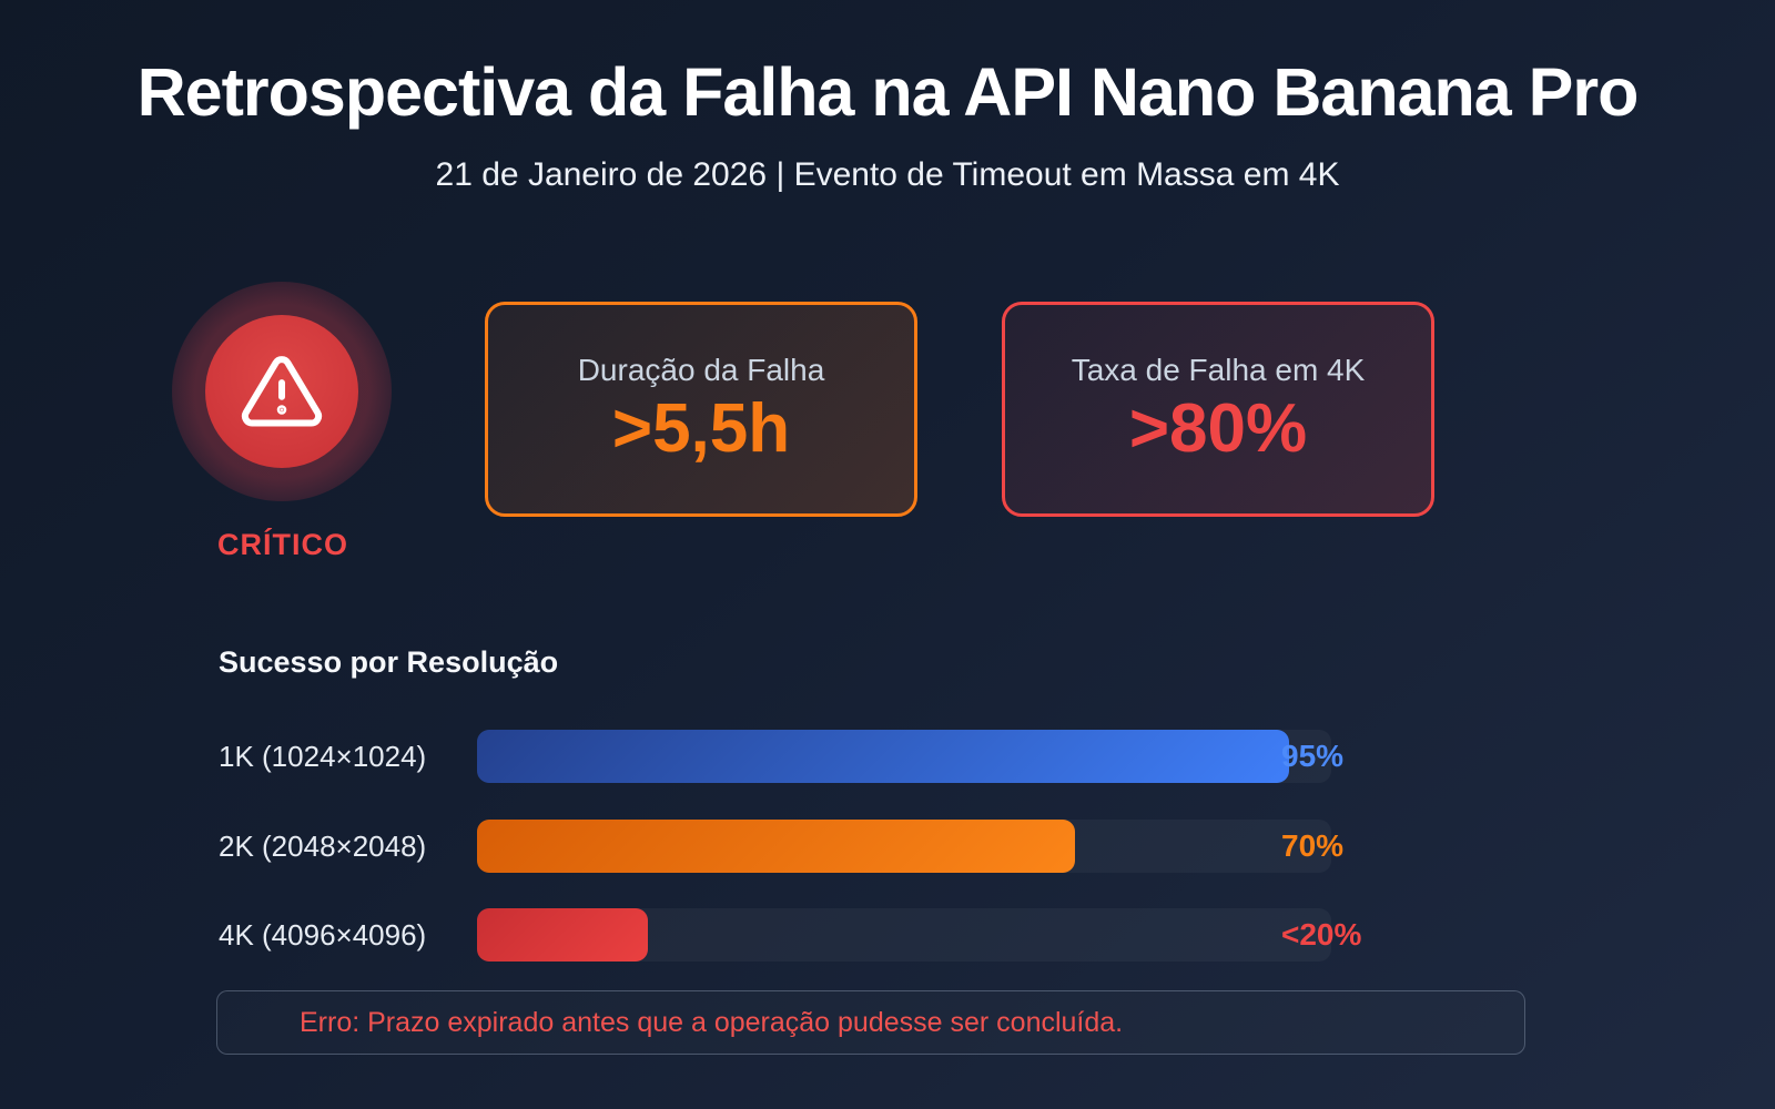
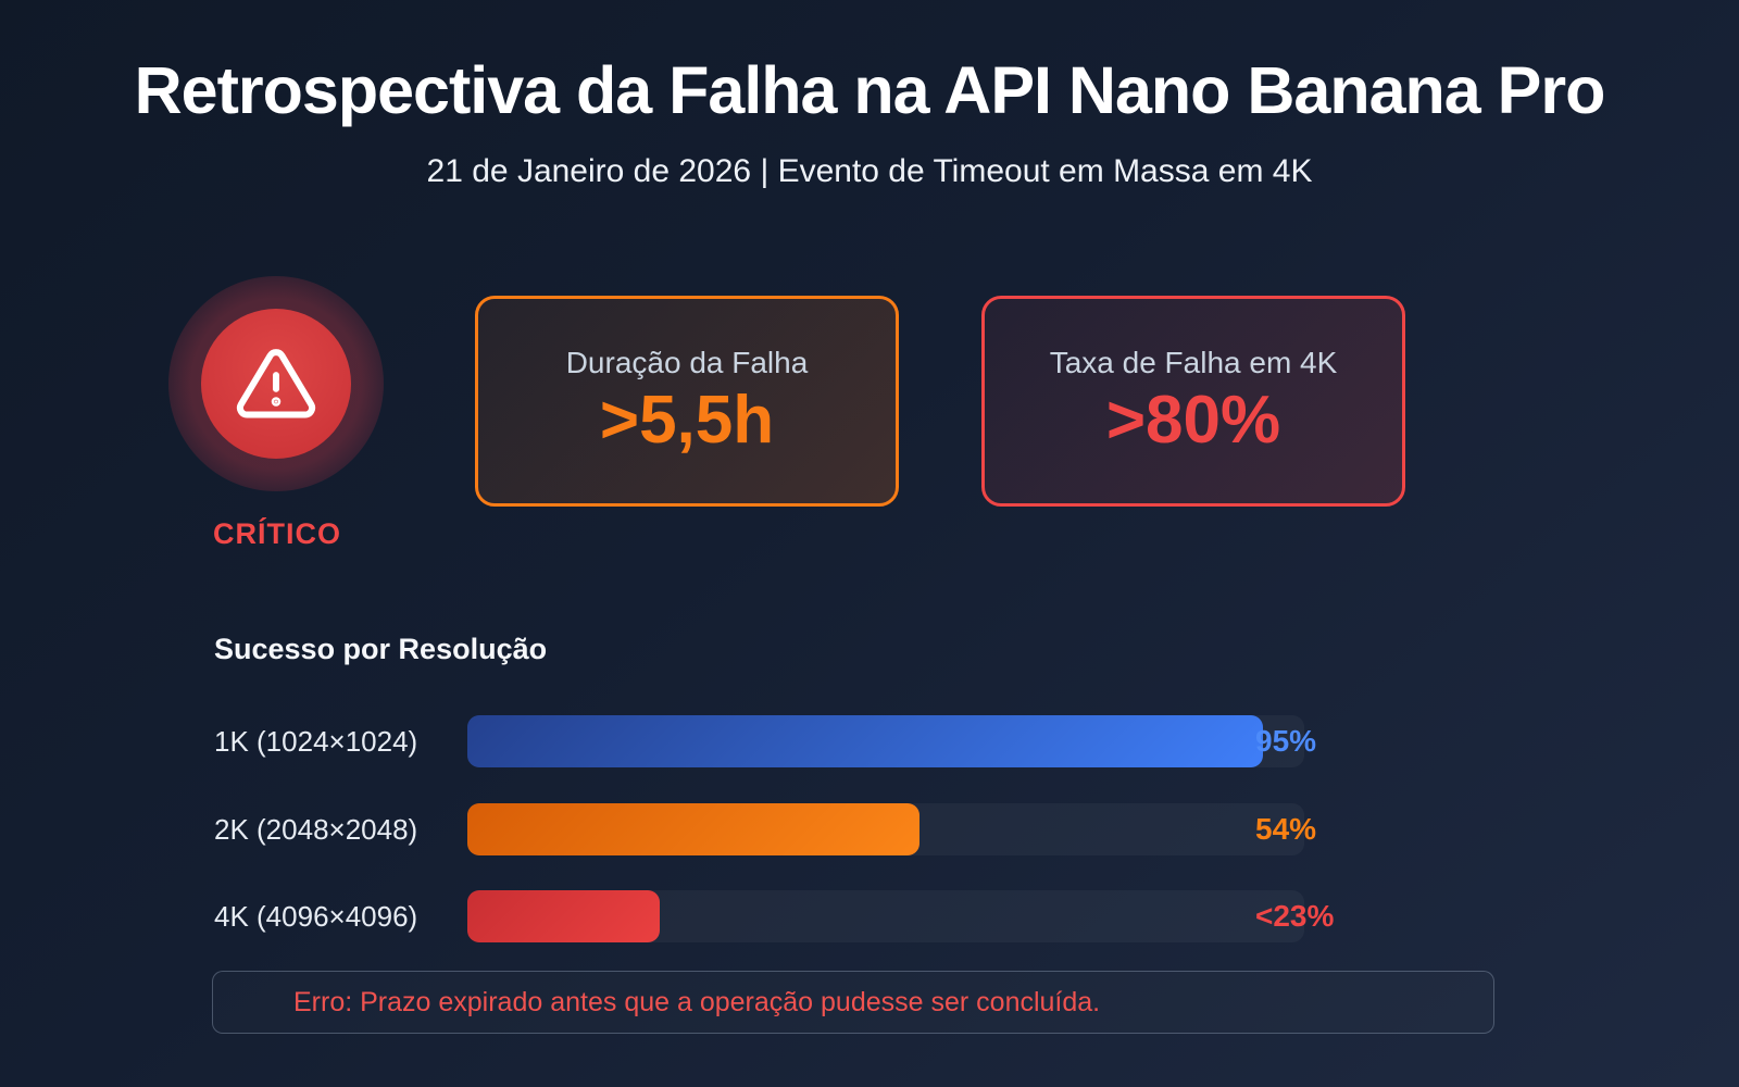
2K (2048×2048): 70% -> 54%
4K (4096×4096): 20 -> 23
